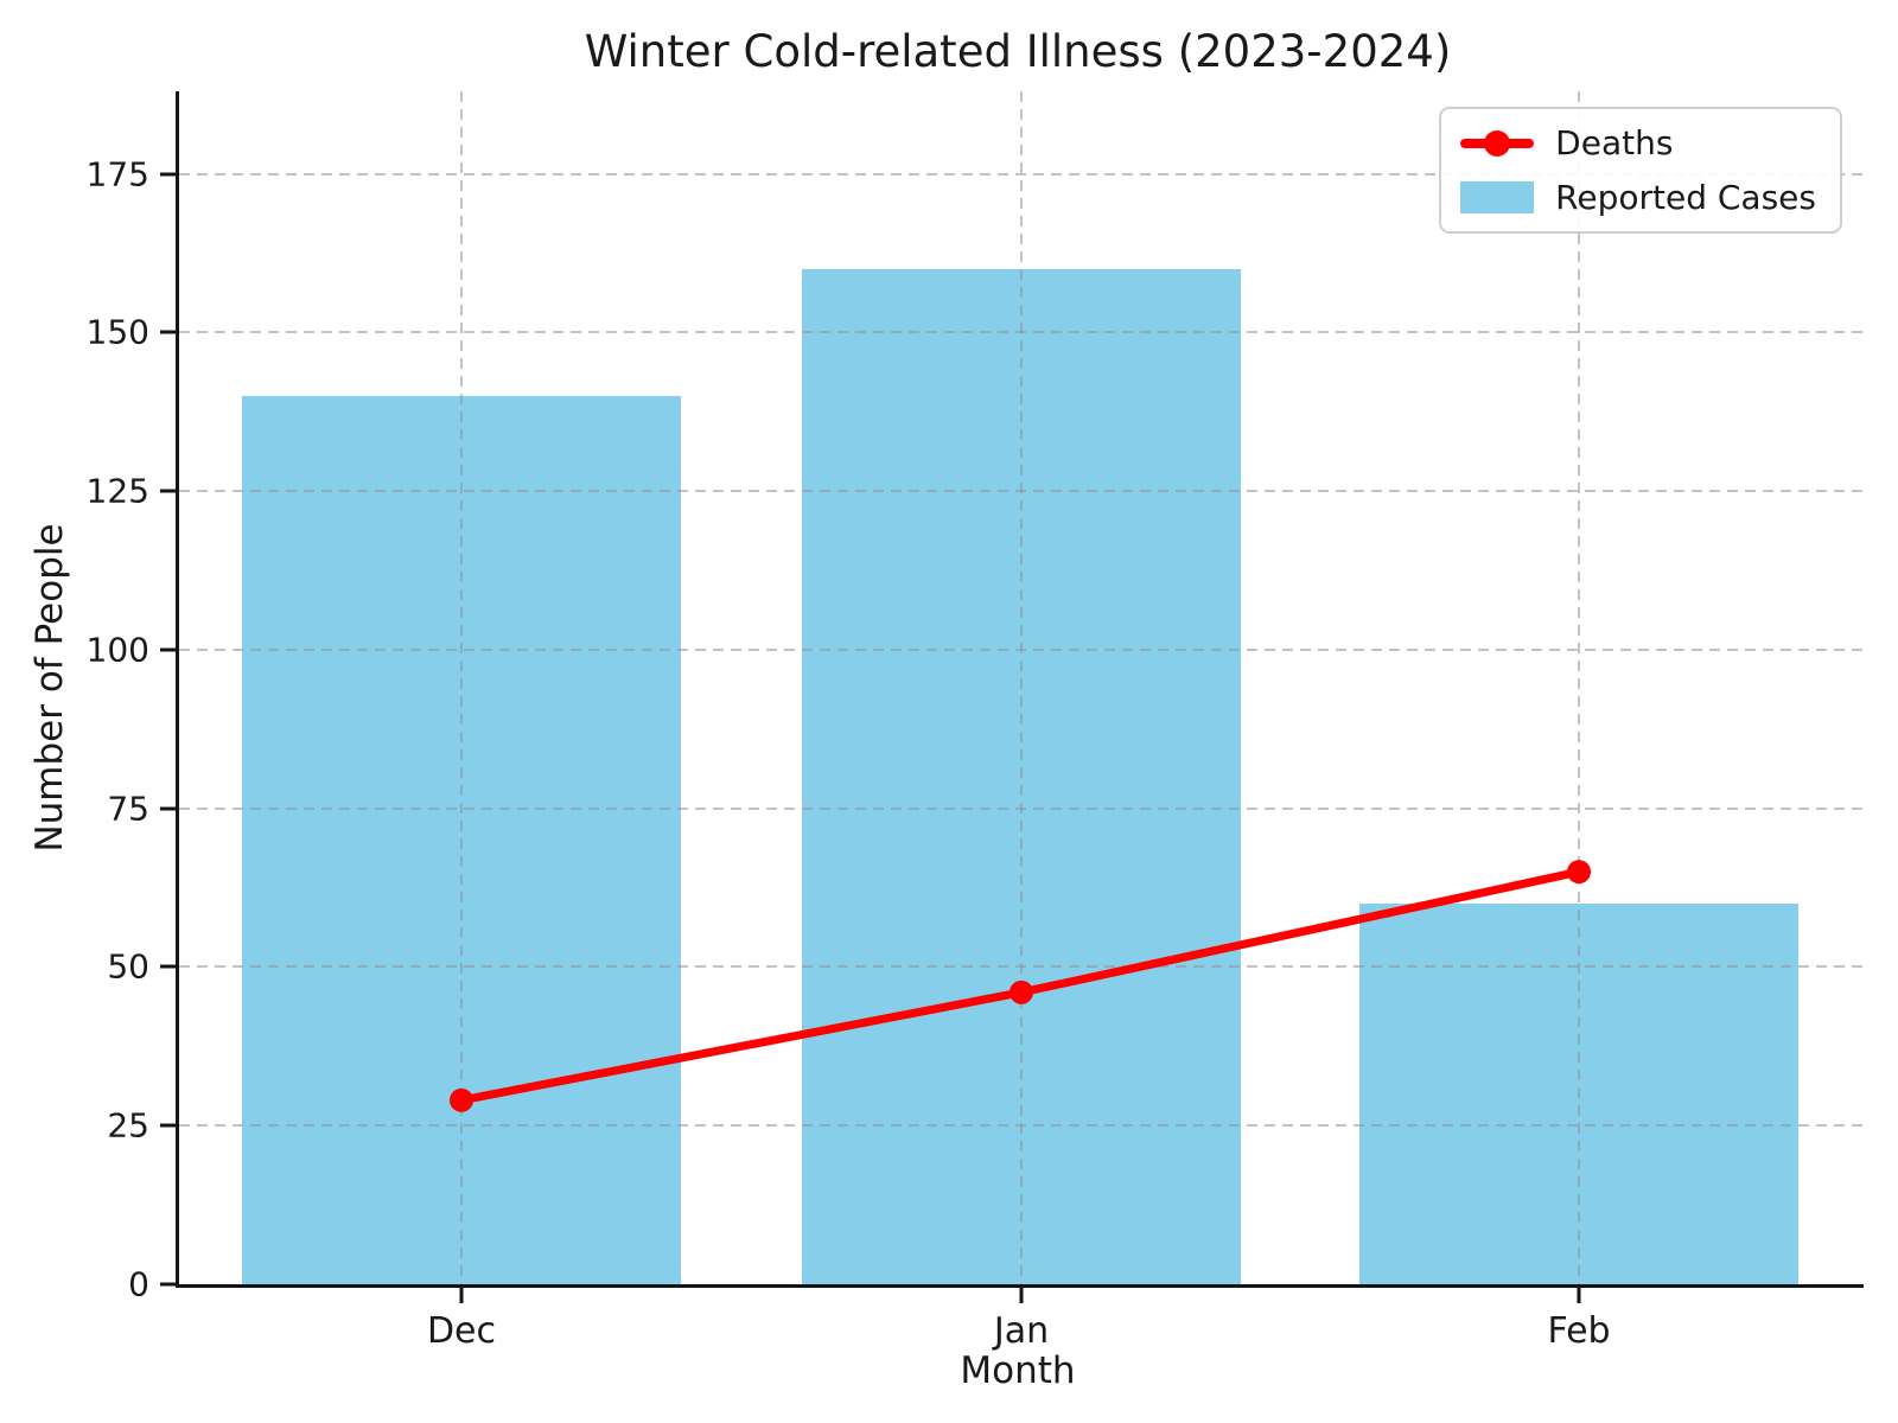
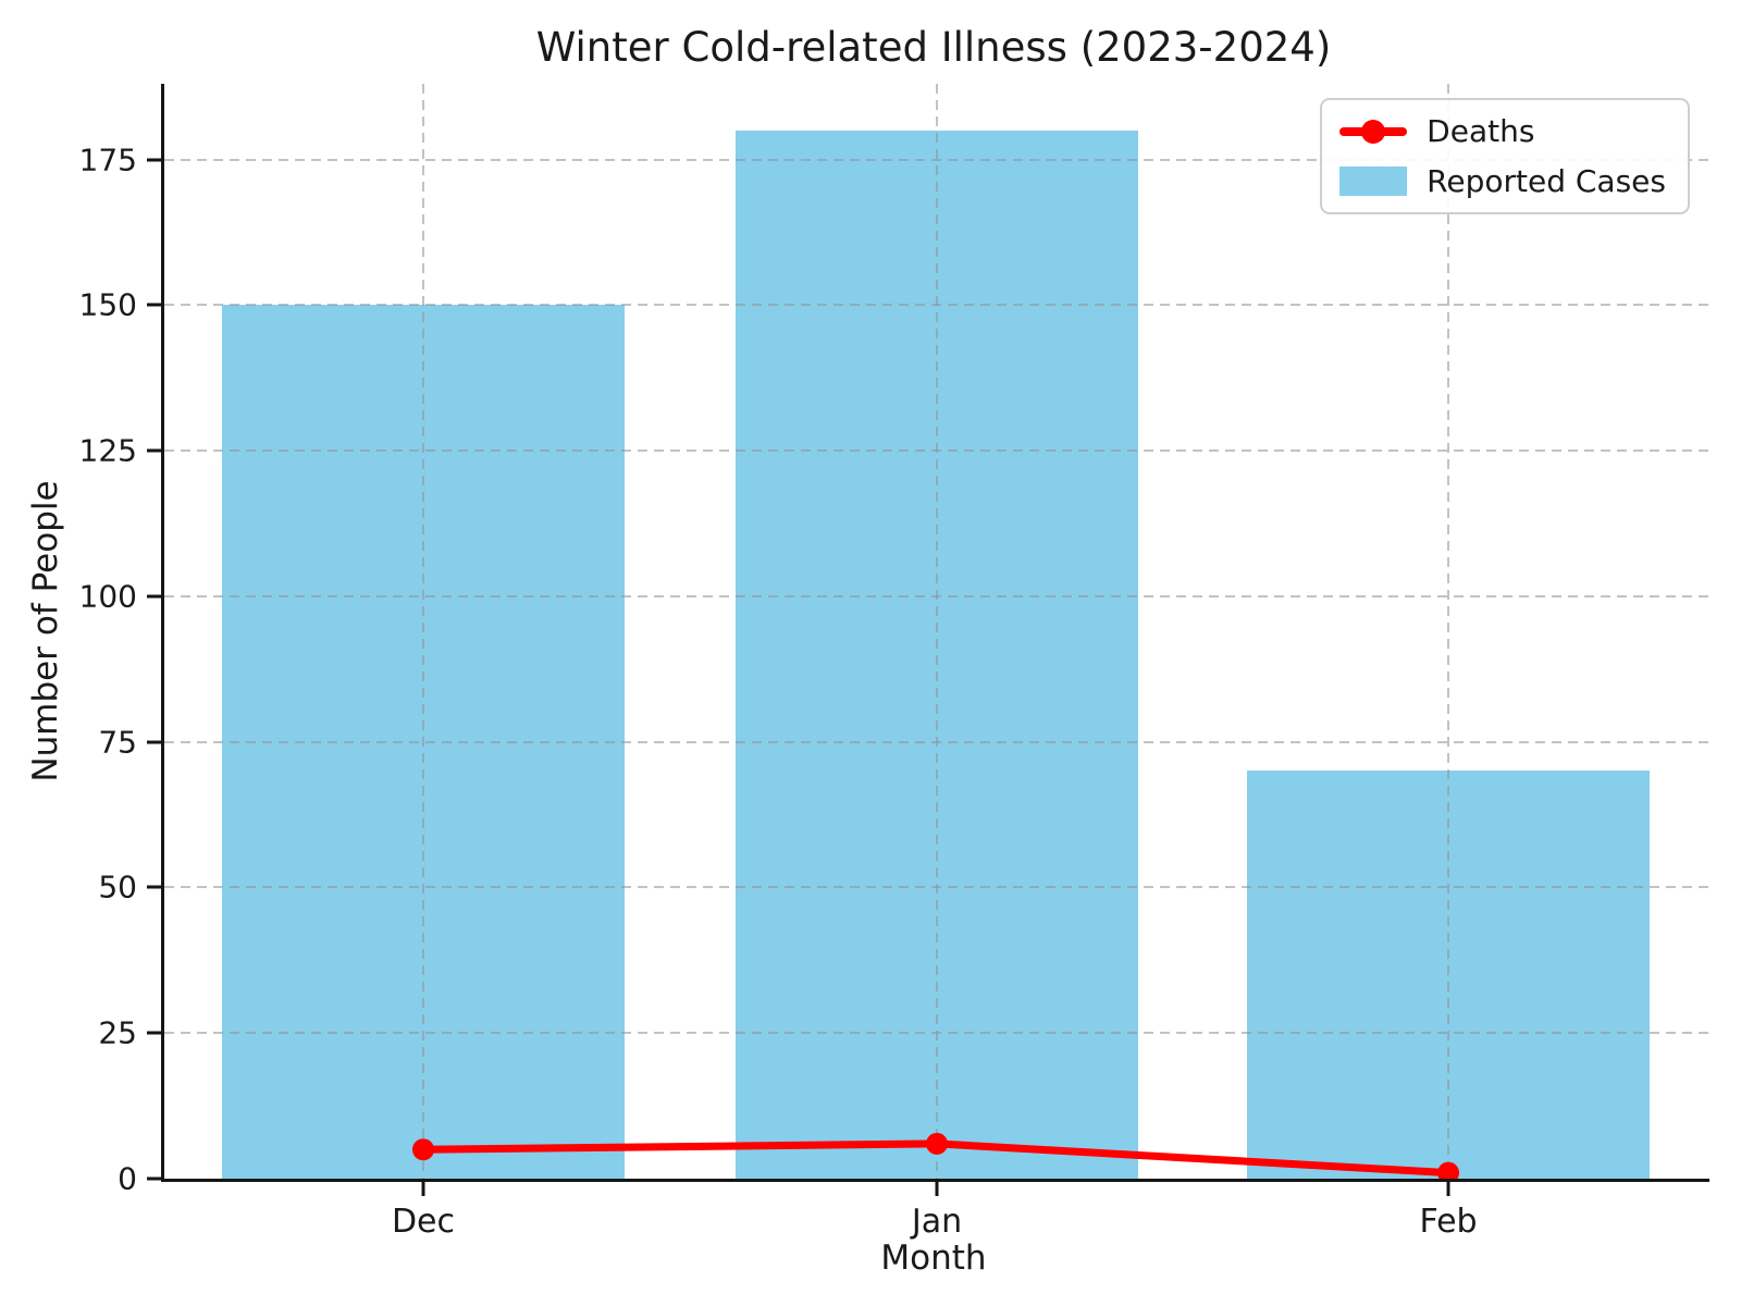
Reported Cases/Dec: 140 -> 150
Deaths/Dec: 29 -> 5
Reported Cases/Jan: 160 -> 180
Deaths/Jan: 46 -> 6
Reported Cases/Feb: 60 -> 70
Deaths/Feb: 65 -> 1
